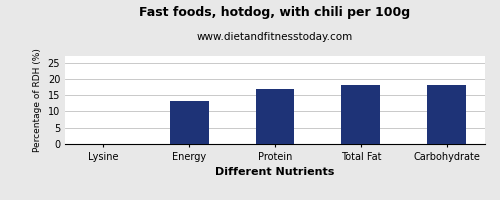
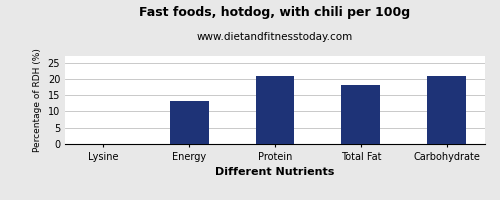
Protein: 17.0 -> 21.0
Carbohydrate: 18.0 -> 21.0
